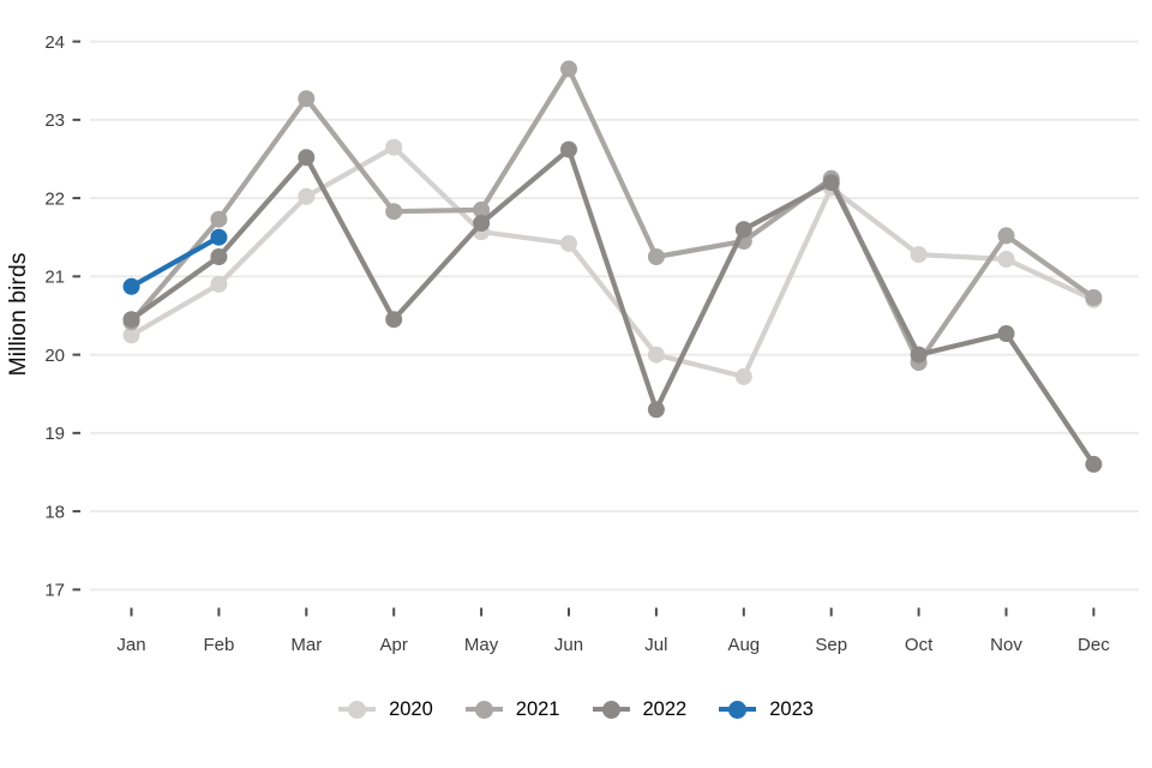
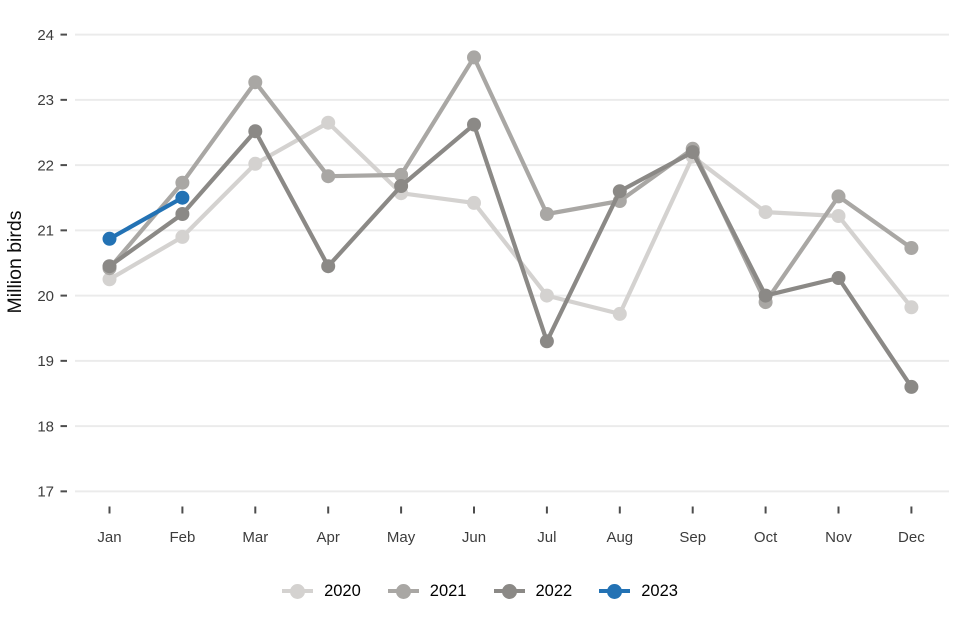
2020/Dec: 20.7 -> 19.8
